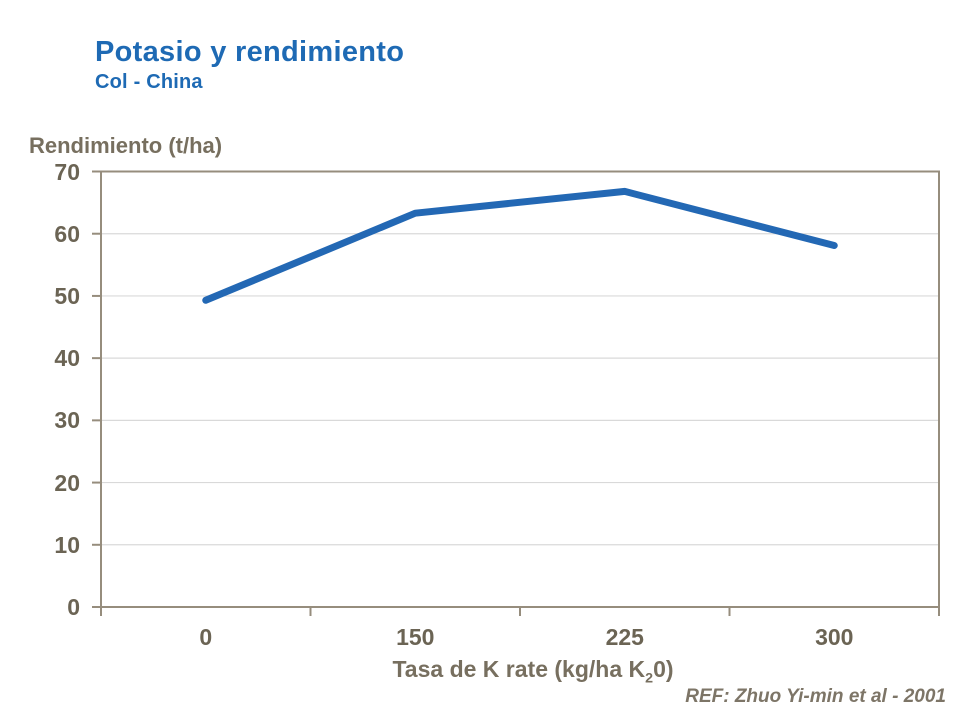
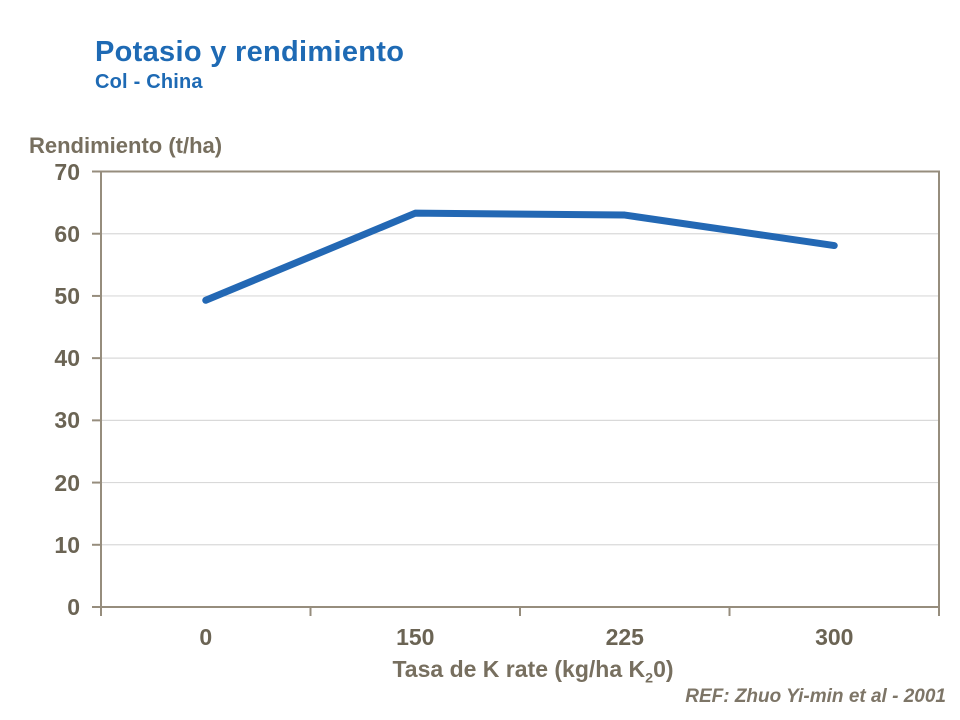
225: 67 -> 63
